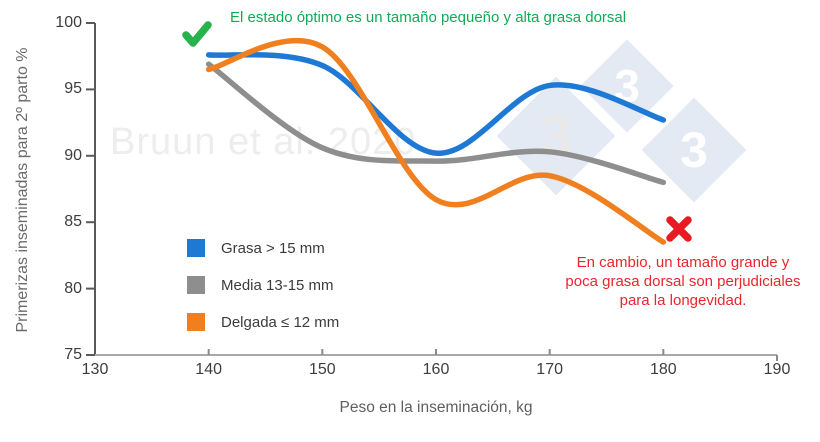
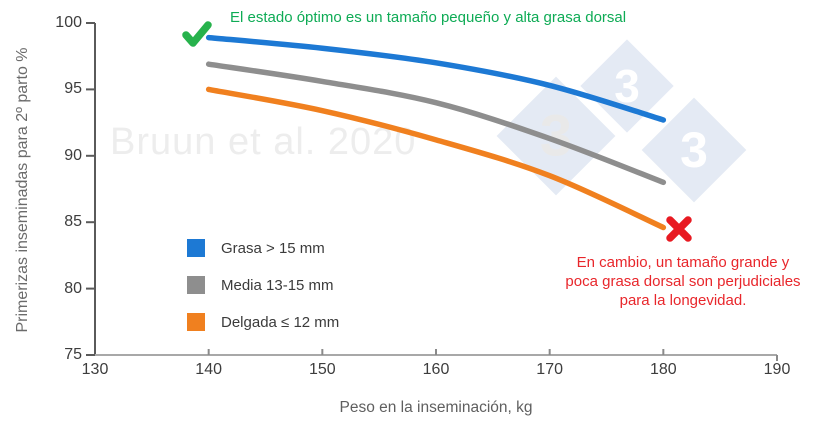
Grasa > 15 mm/140: 97.6 -> 98.9
Delgada ≤ 12 mm/140: 96.5 -> 95.0
Grasa > 15 mm/150: 96.8 -> 98.1
Media 13-15 mm/150: 90.6 -> 95.6
Delgada ≤ 12 mm/150: 98.2 -> 93.4
Grasa > 15 mm/160: 90.2 -> 97.0
Media 13-15 mm/160: 89.6 -> 94.0
Delgada ≤ 12 mm/160: 86.7 -> 91.2
Media 13-15 mm/170: 90.3 -> 91.3
Delgada ≤ 12 mm/180: 83.5 -> 84.6
